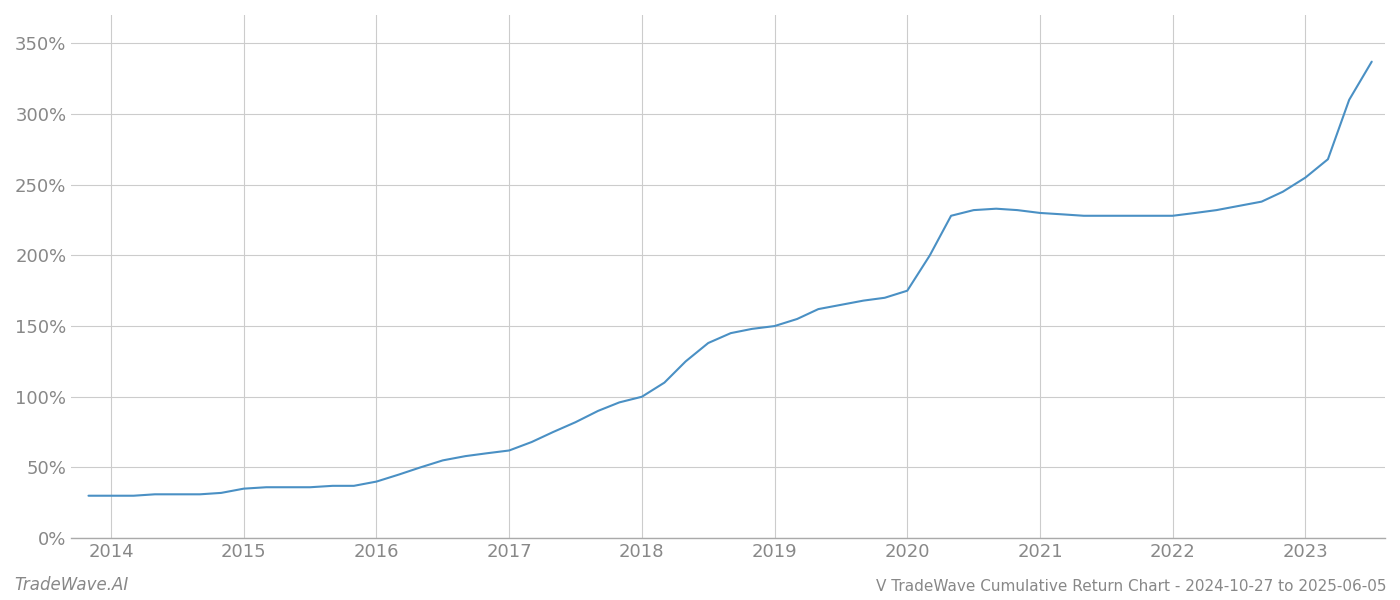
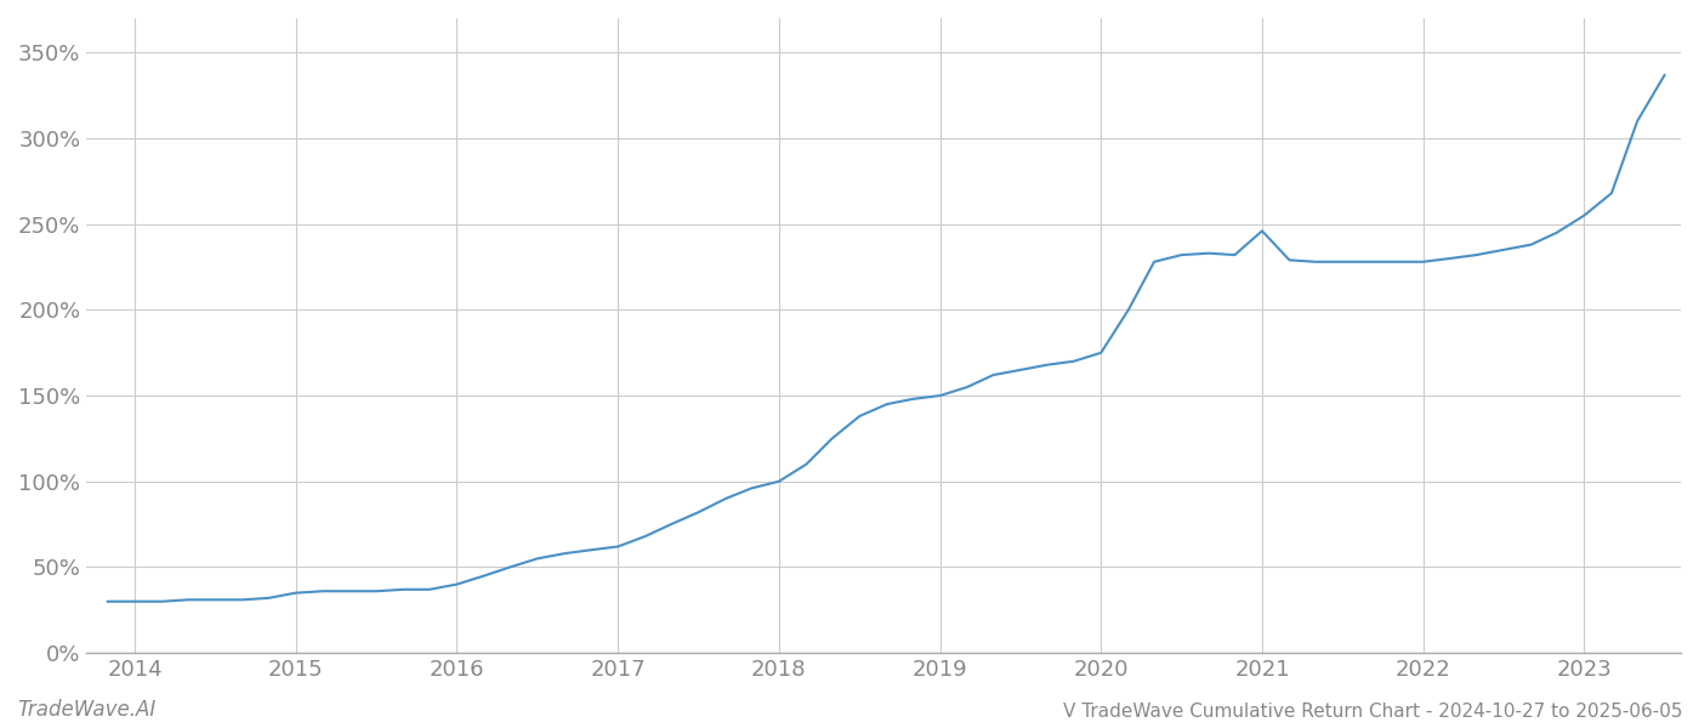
2021: 230% -> 246%
